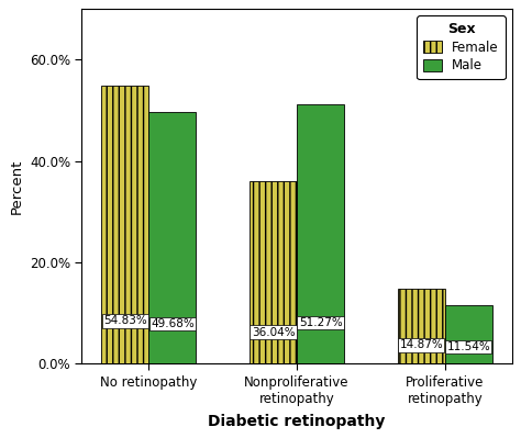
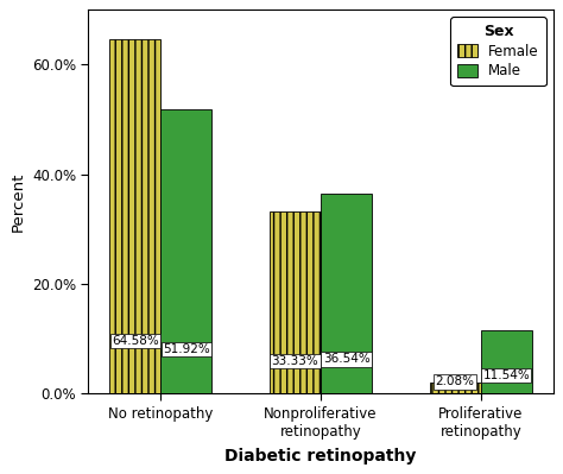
Female/No retinopathy: 54.83% -> 64.58%
Male/No retinopathy: 49.68% -> 51.92%
Female/Nonproliferative retinopathy: 36.04% -> 33.33%
Male/Nonproliferative retinopathy: 51.27% -> 36.54%
Female/Proliferative retinopathy: 14.87% -> 2.08%
